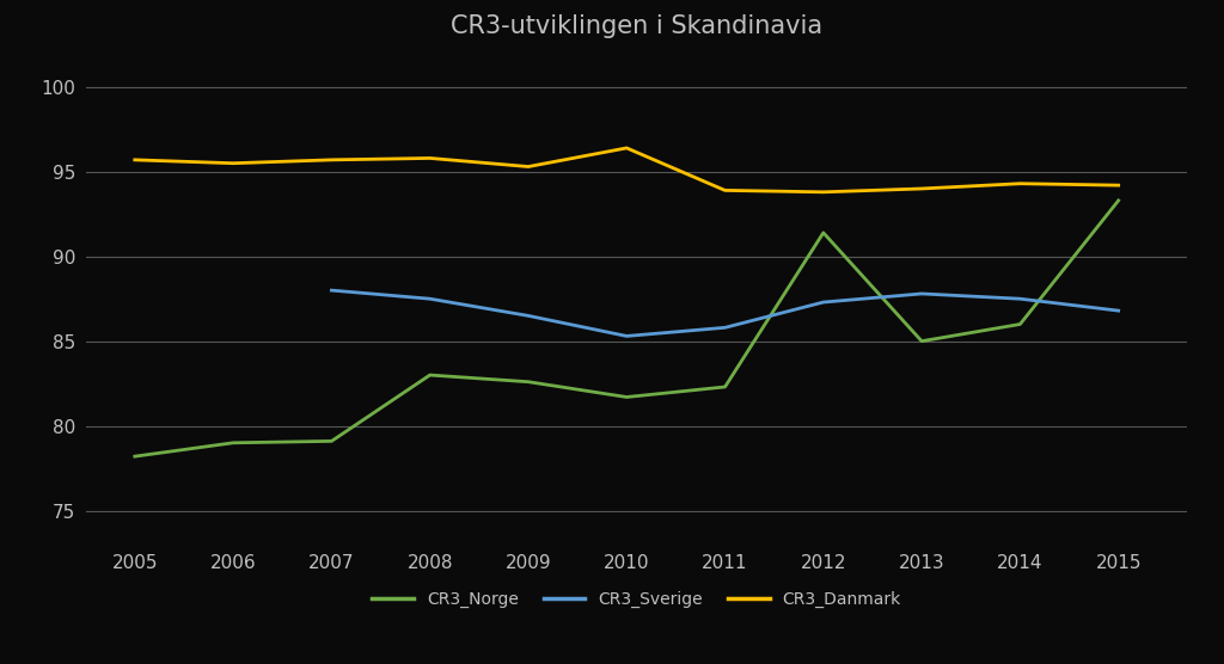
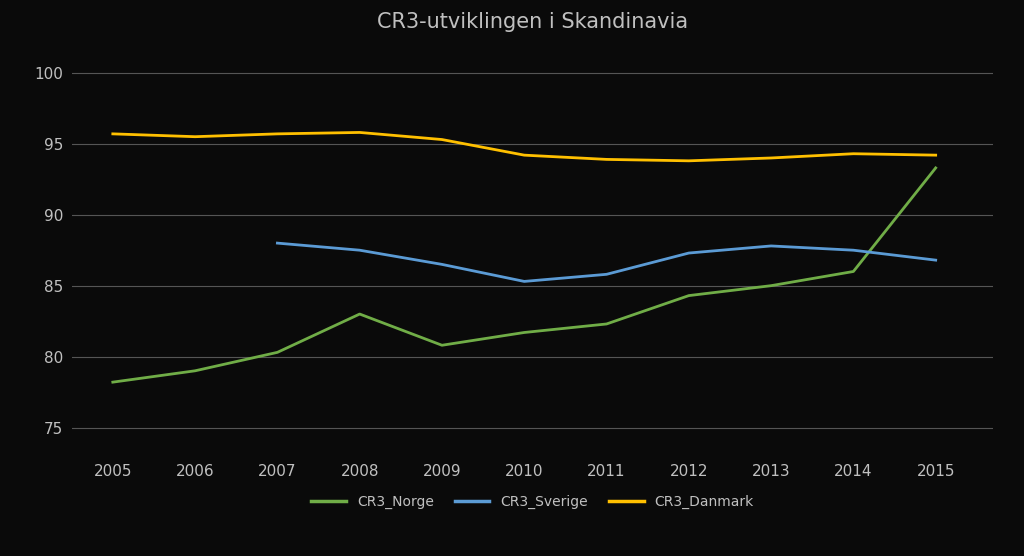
CR3_Norge/2007: 79.1 -> 80.3
CR3_Norge/2009: 82.6 -> 80.8
CR3_Danmark/2010: 96.4 -> 94.2
CR3_Norge/2012: 91.4 -> 84.3
